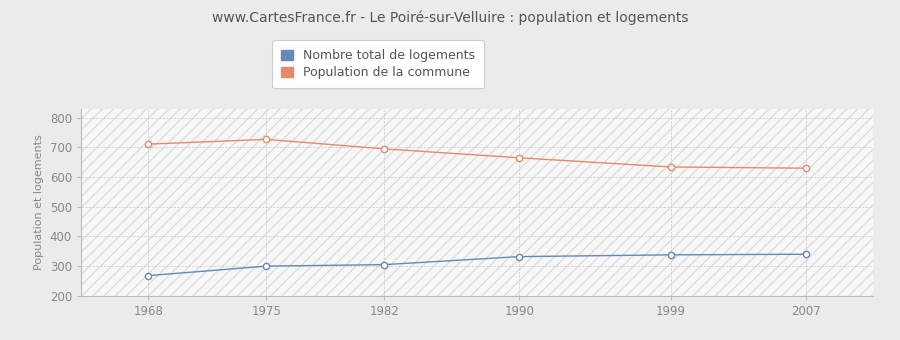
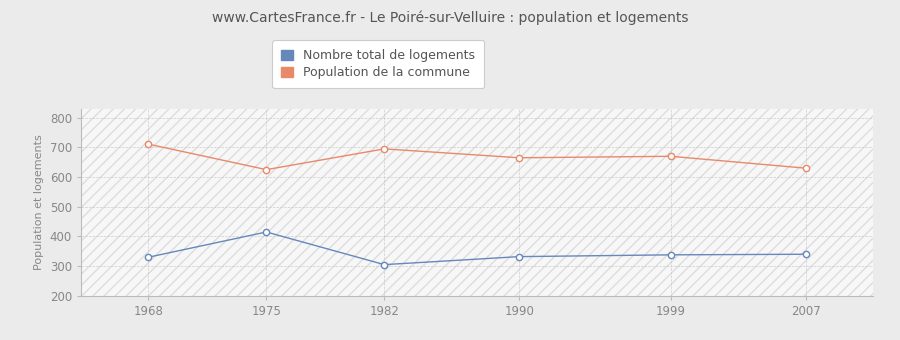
Nombre total de logements/1968: 268 -> 330
Nombre total de logements/1975: 300 -> 415
Population de la commune/1975: 727 -> 625
Population de la commune/1999: 634 -> 670
